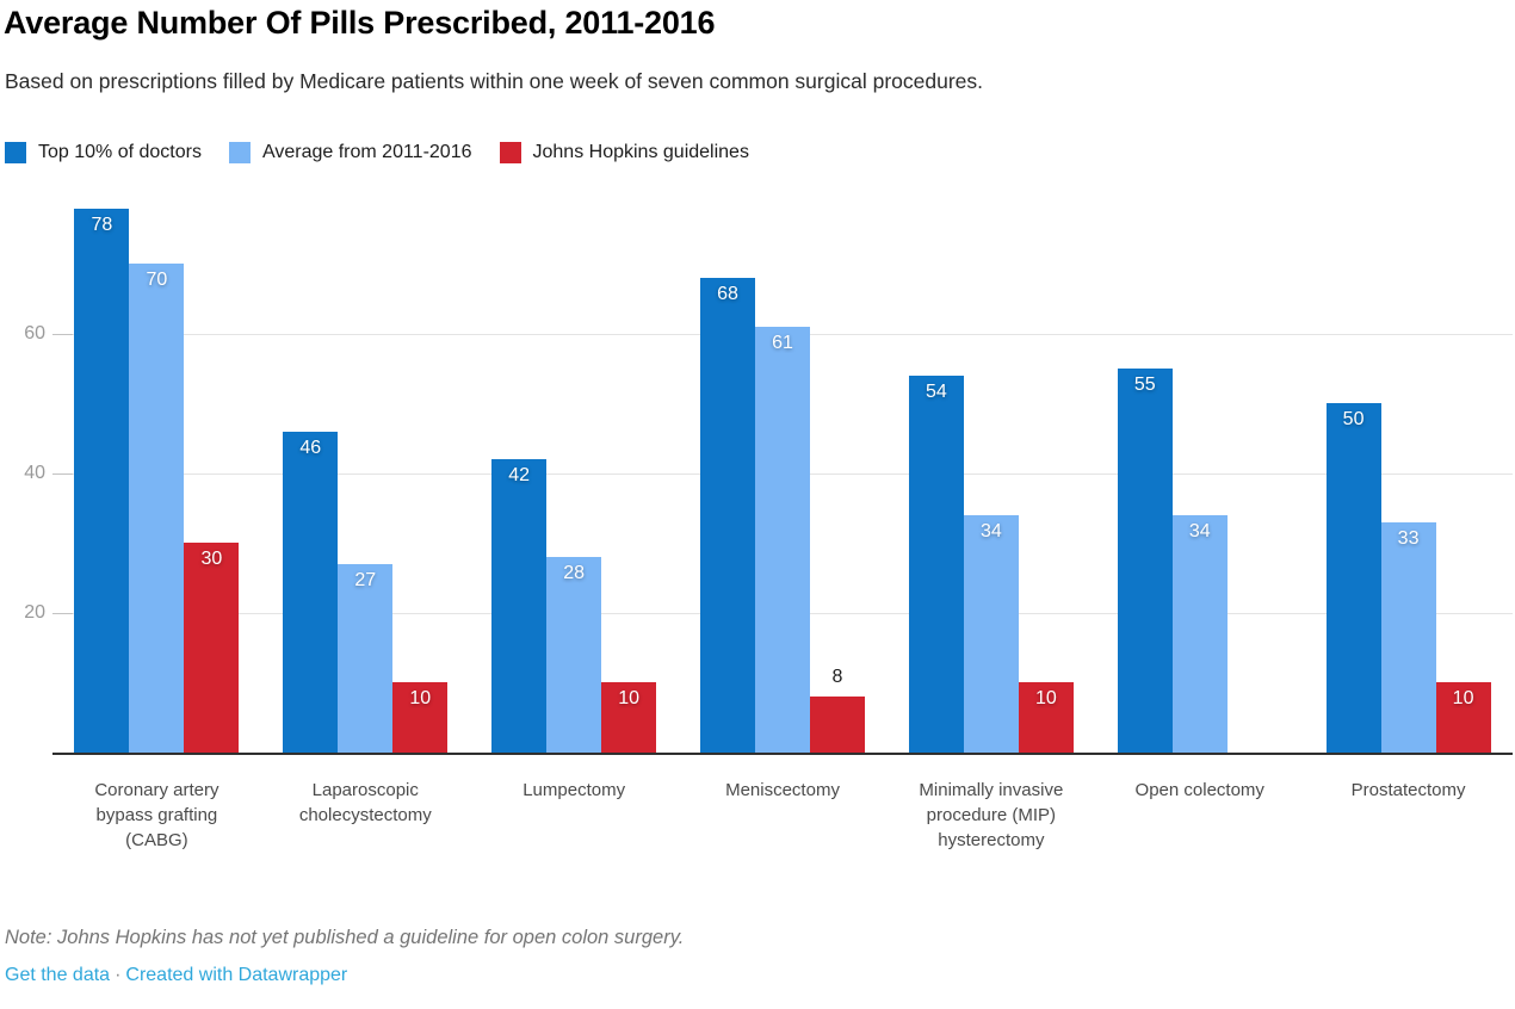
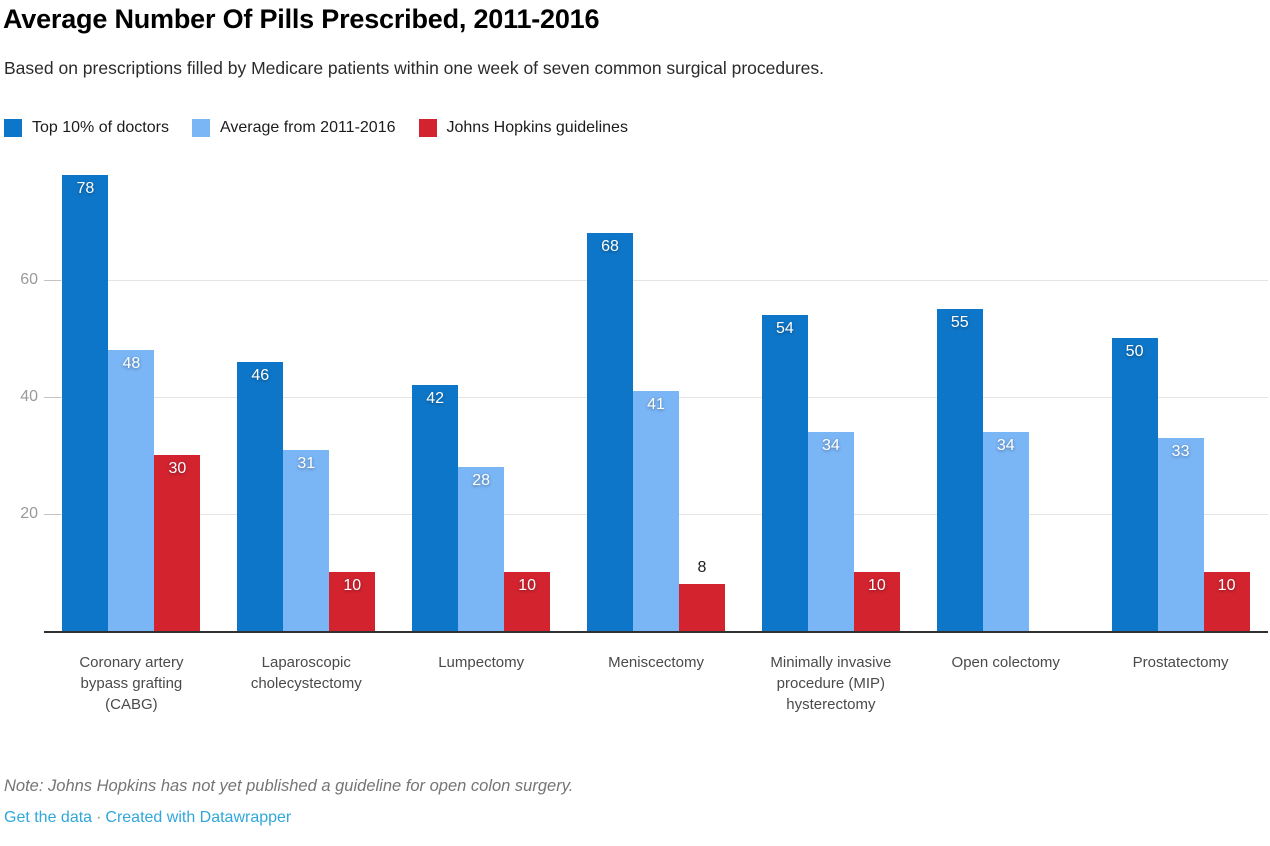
Average from 2011-2016/Coronary artery bypass grafting (CABG): 70 -> 48
Average from 2011-2016/Laparoscopic cholecystectomy: 27 -> 31
Average from 2011-2016/Meniscectomy: 61 -> 41
